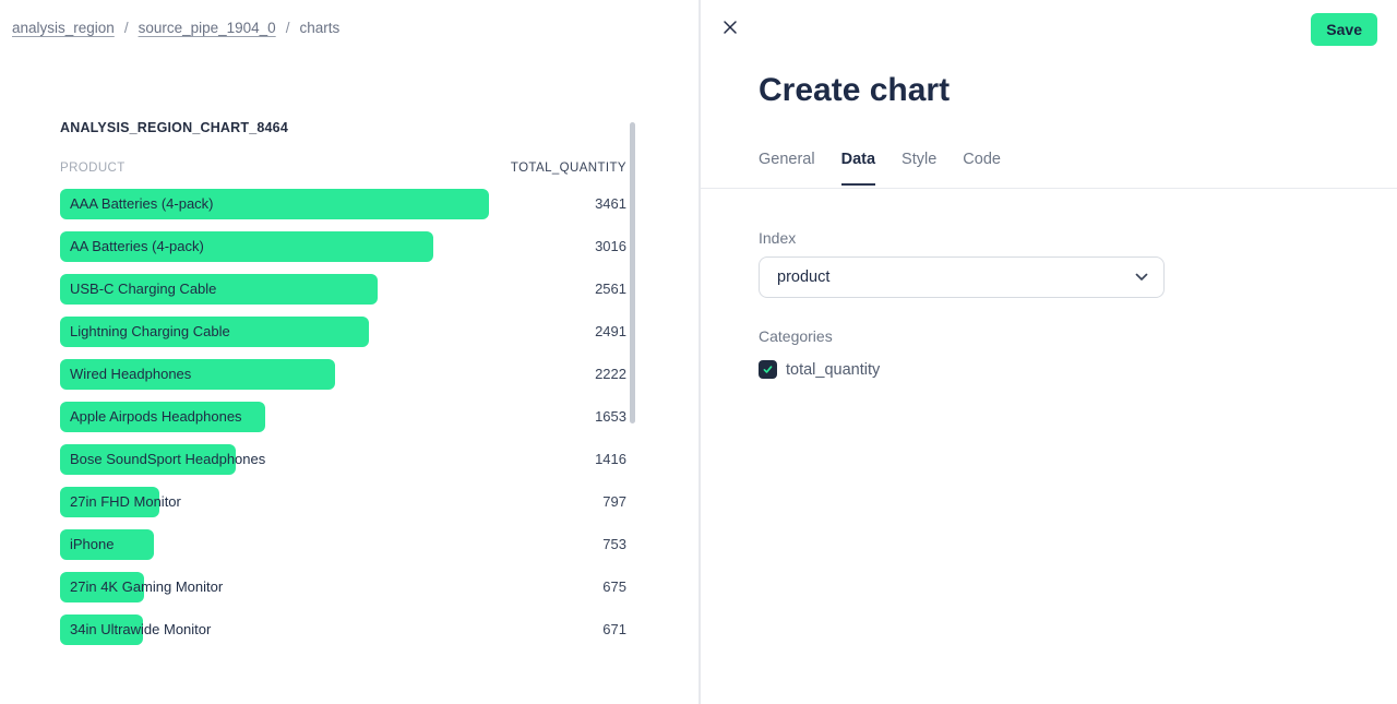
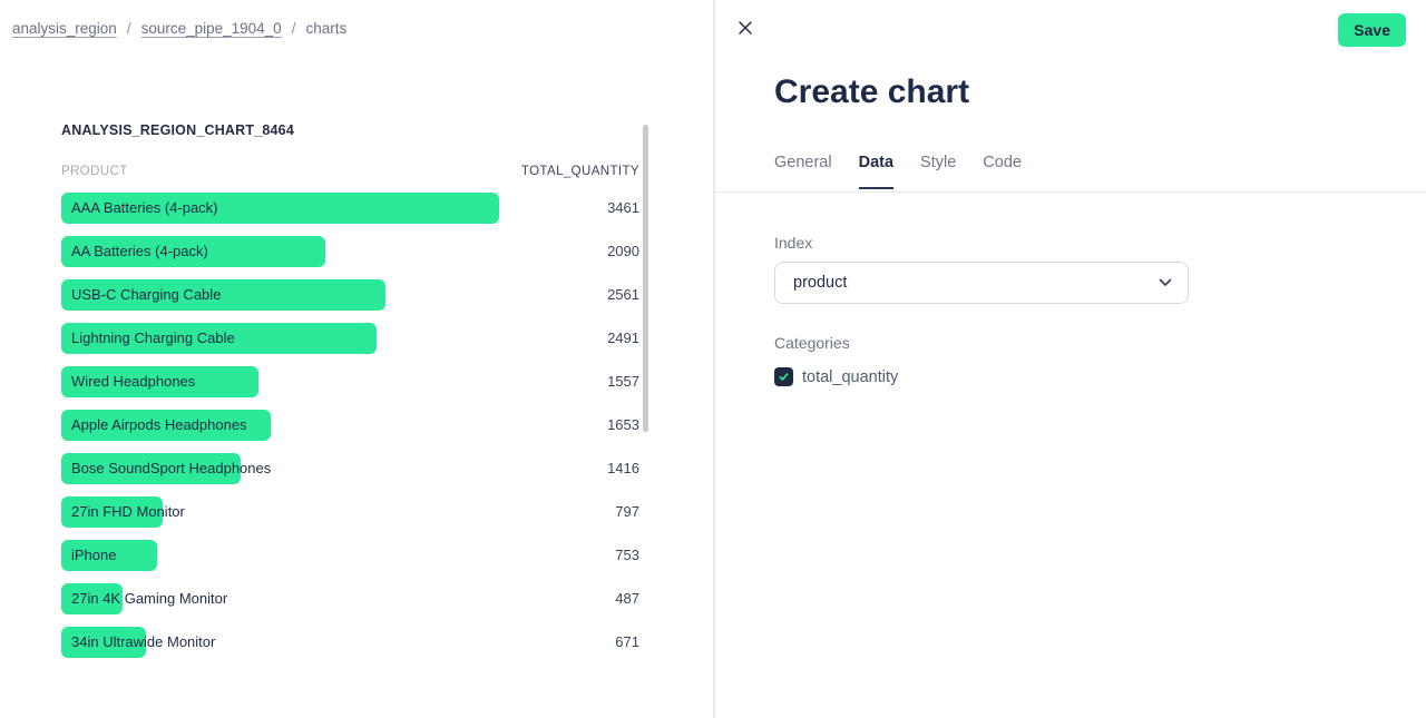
AA Batteries (4-pack): 3016 -> 2090
Wired Headphones: 2222 -> 1557
27in 4K Gaming Monitor: 675 -> 487
